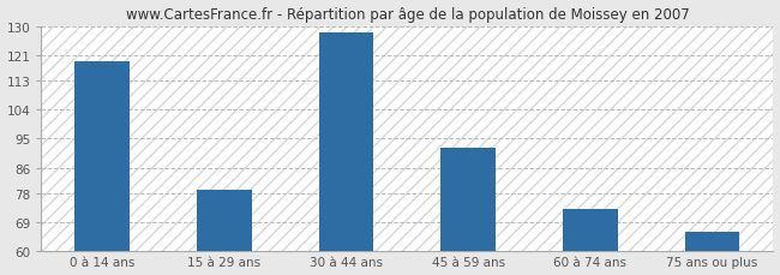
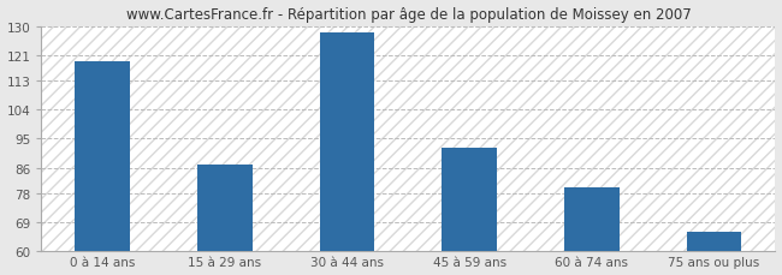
15 à 29 ans: 79 -> 87
60 à 74 ans: 73 -> 80
